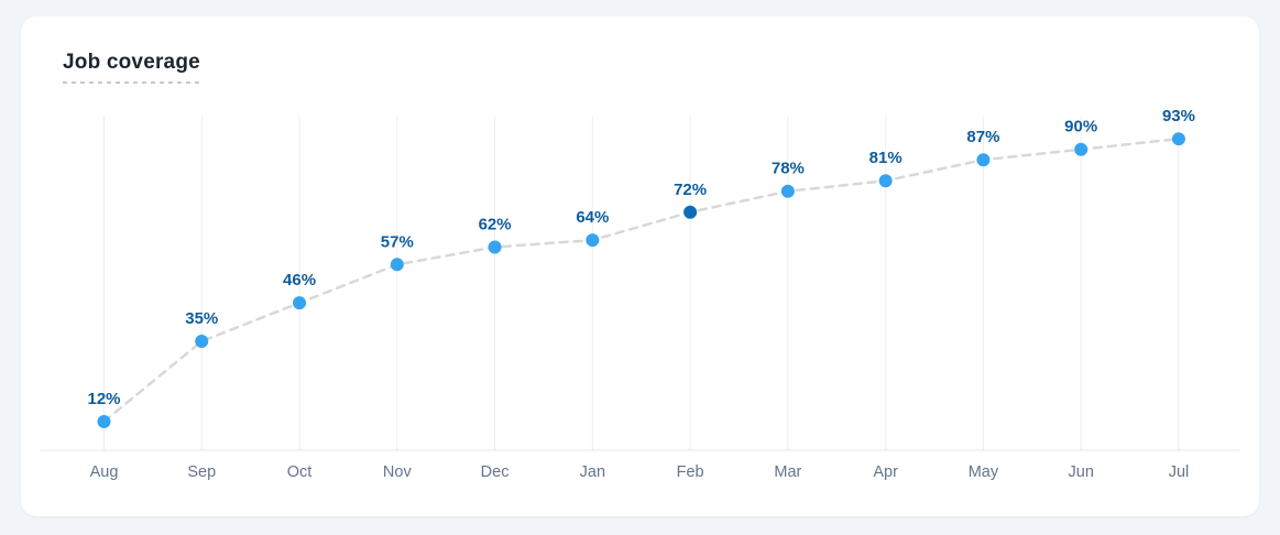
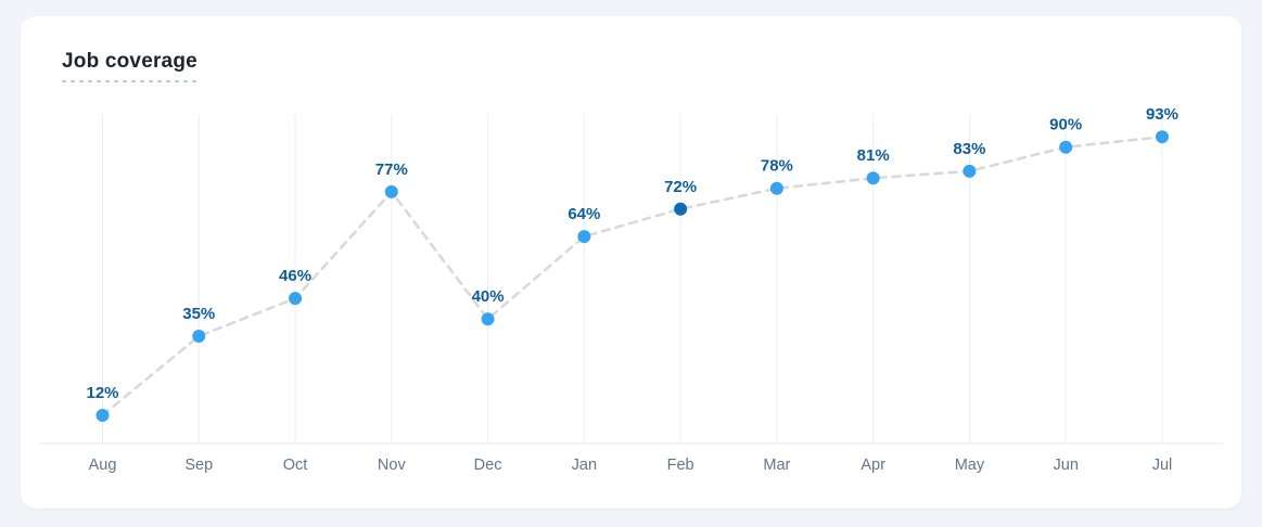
Nov: 57% -> 77%
Dec: 62% -> 40%
May: 87% -> 83%
